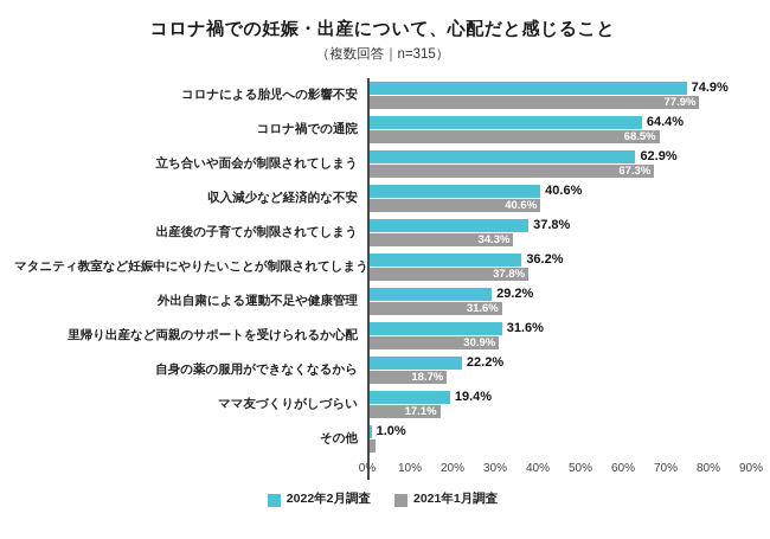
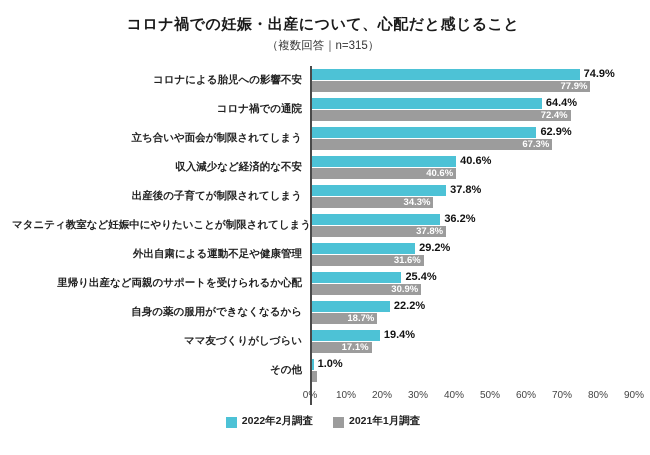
2021年1月調査/コロナ禍での通院: 68.5% -> 72.4%
2022年2月調査/里帰り出産など両親のサポートを受けられるか心配: 31.6% -> 25.4%
